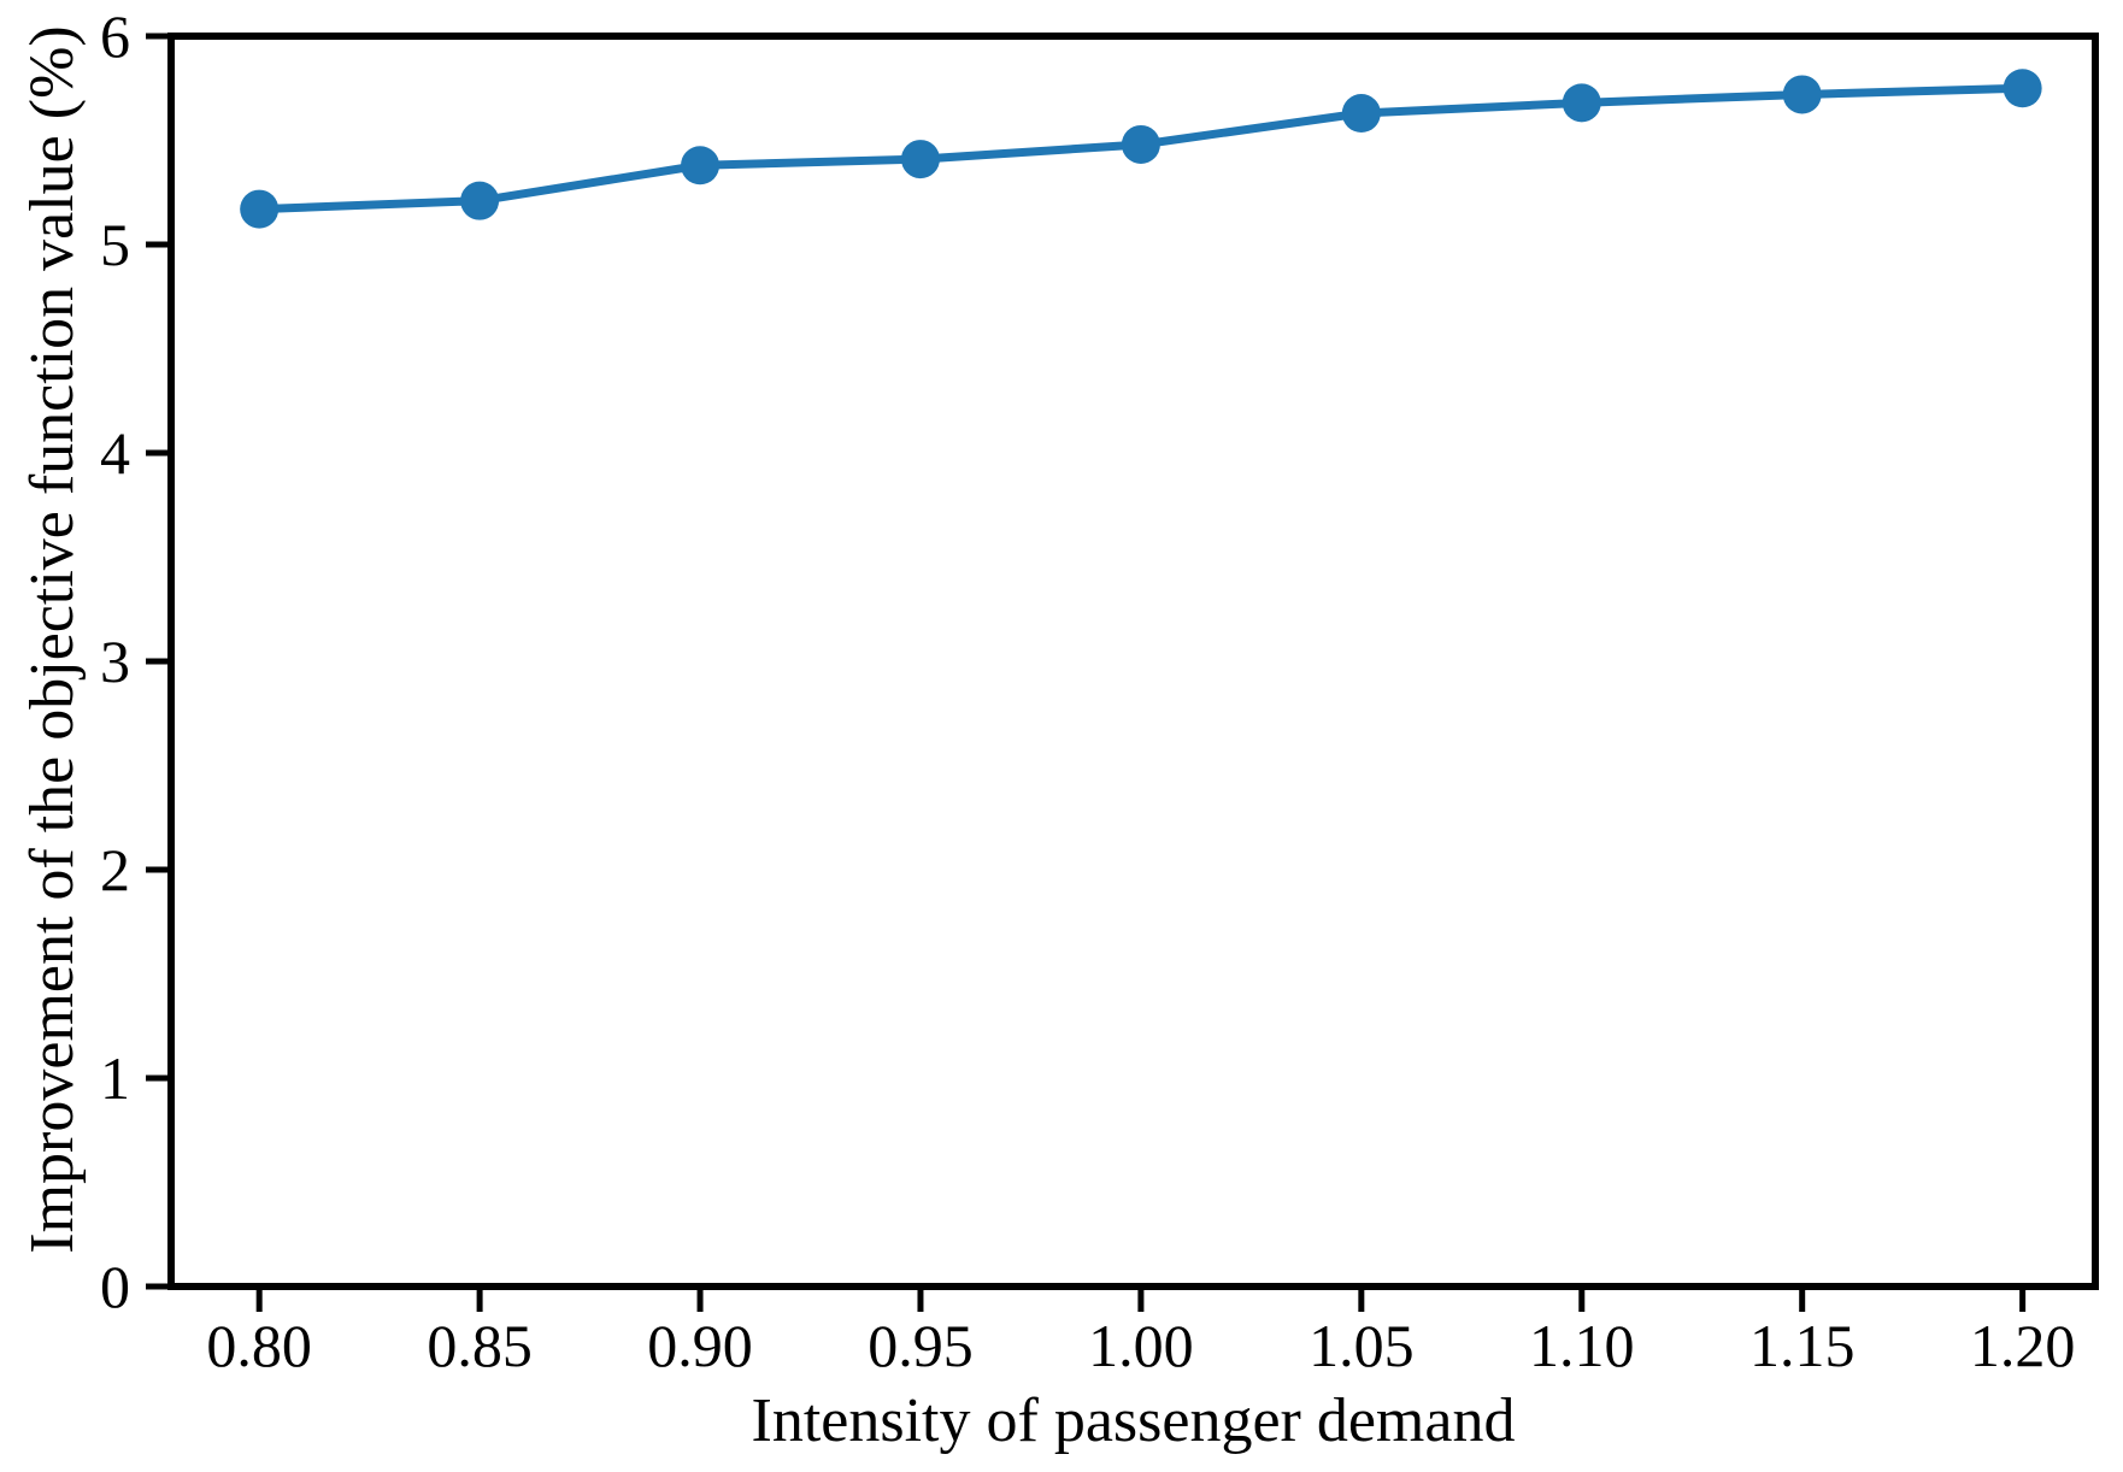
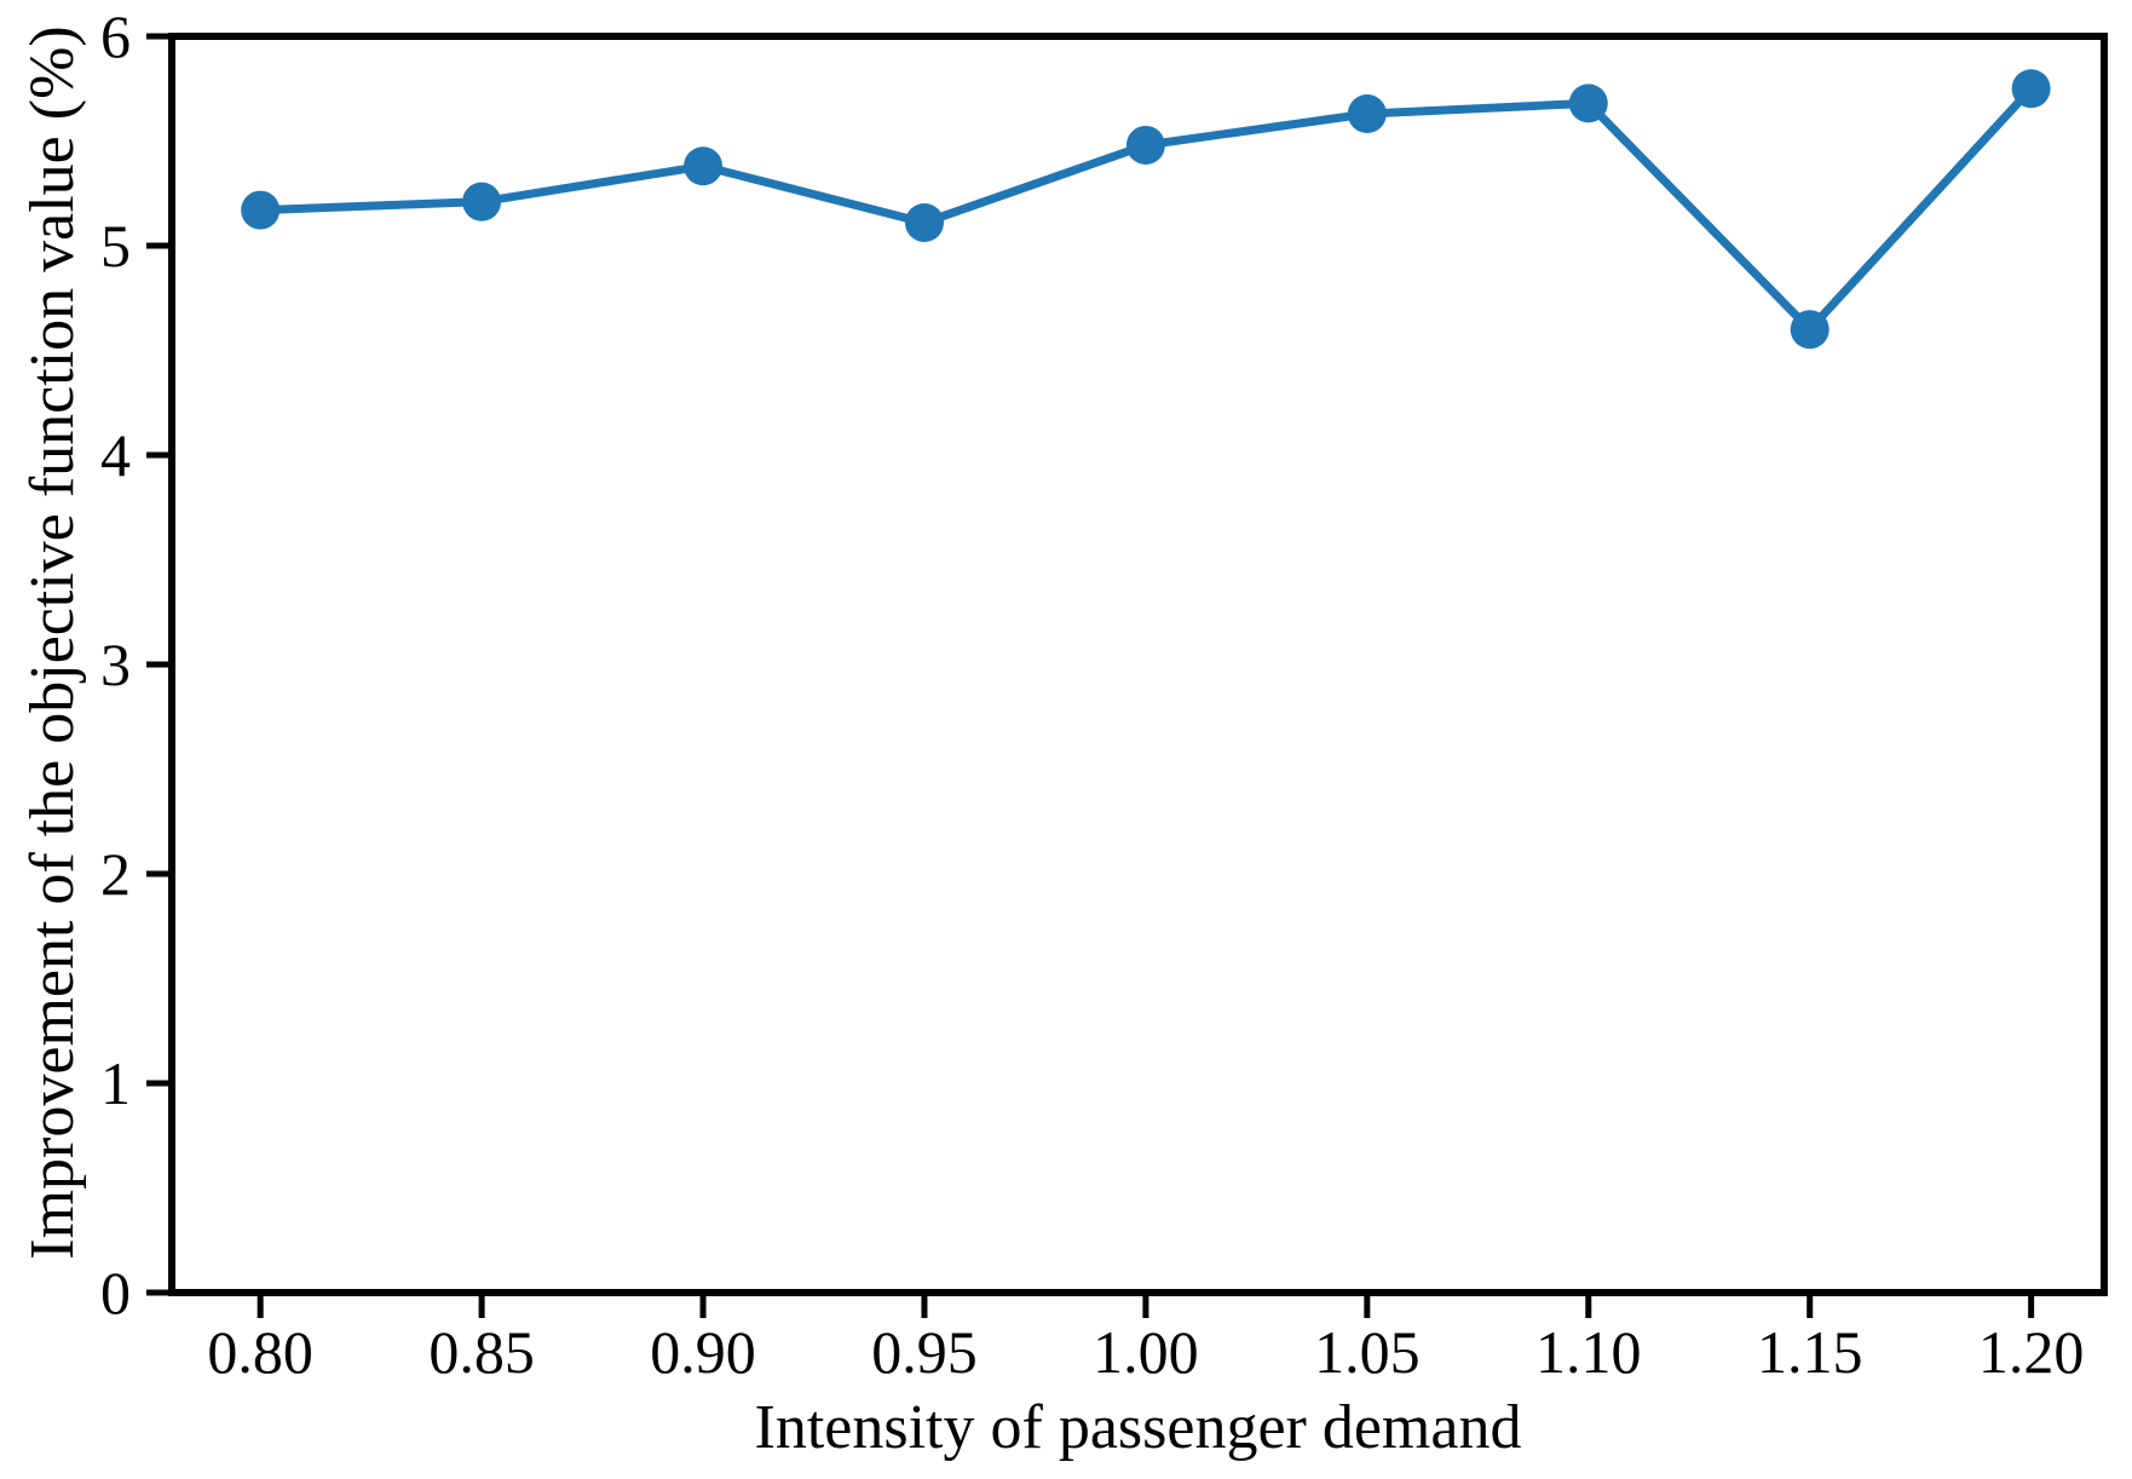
0.95: 5,41 -> 5,11
1.15: 5,72 -> 4,60
